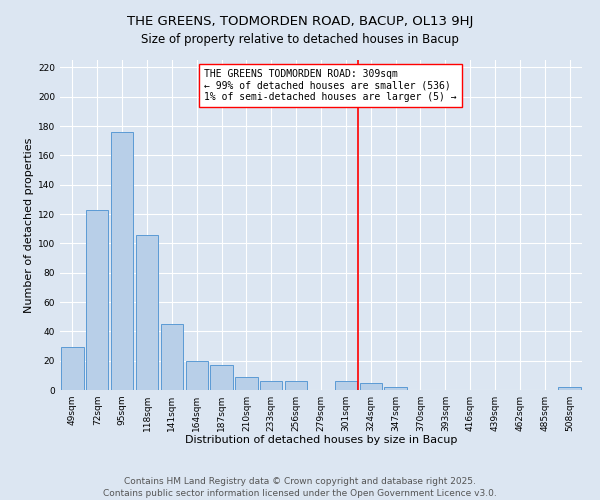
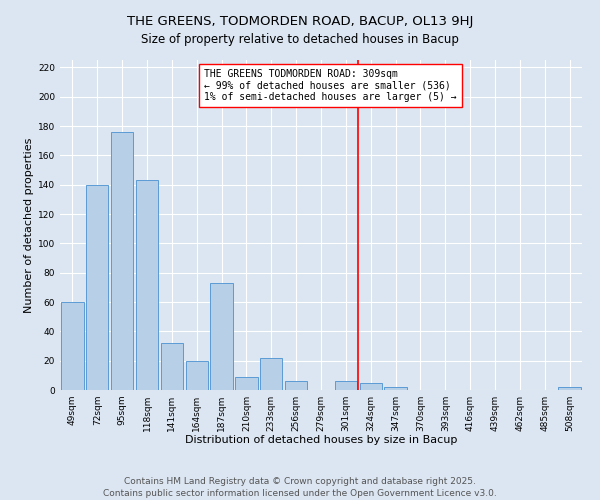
49sqm: 29 -> 60
72sqm: 123 -> 140
118sqm: 106 -> 143
141sqm: 45 -> 32
187sqm: 17 -> 73
233sqm: 6 -> 22
